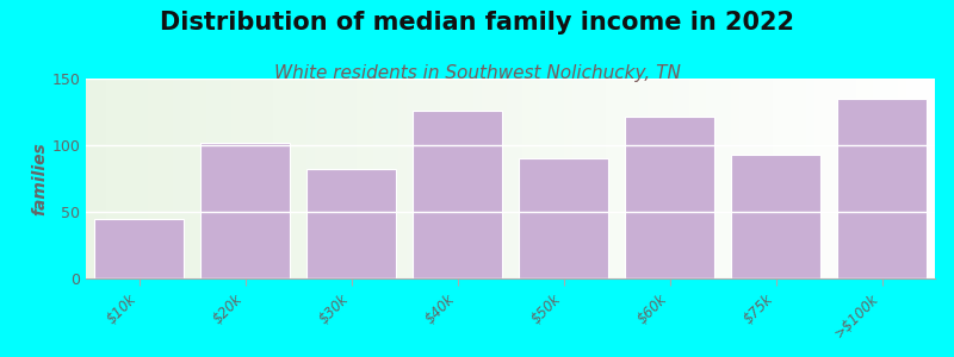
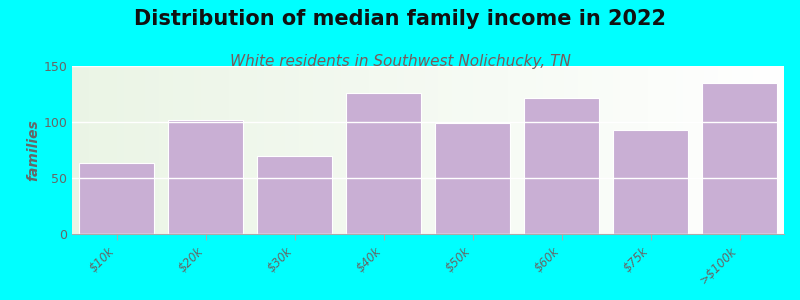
$10k: 45 -> 63
$30k: 82 -> 70
$50k: 90 -> 99
